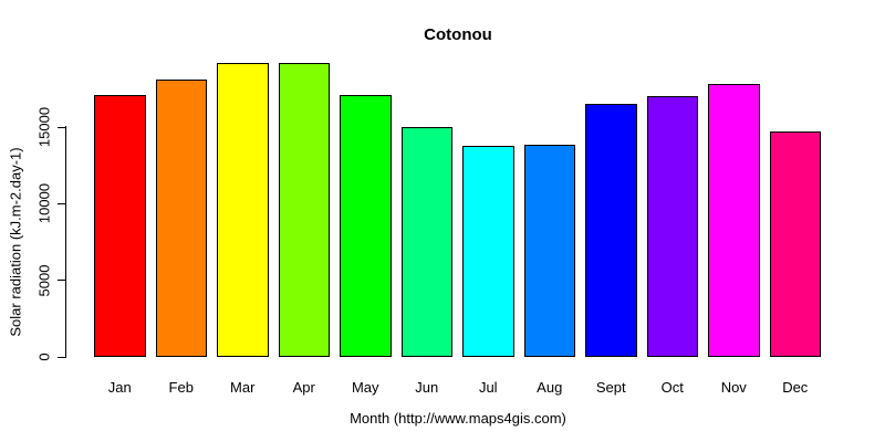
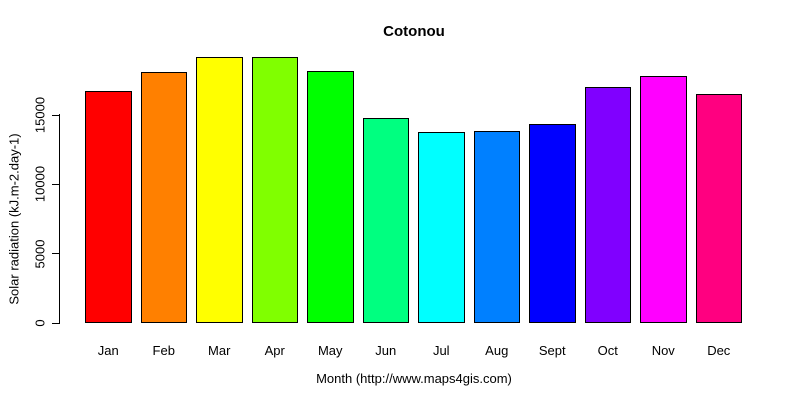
Jan: 17100 -> 16700
May: 17100 -> 18200
Jun: 15000 -> 14800
Sept: 16500 -> 14400
Dec: 14700 -> 16500
